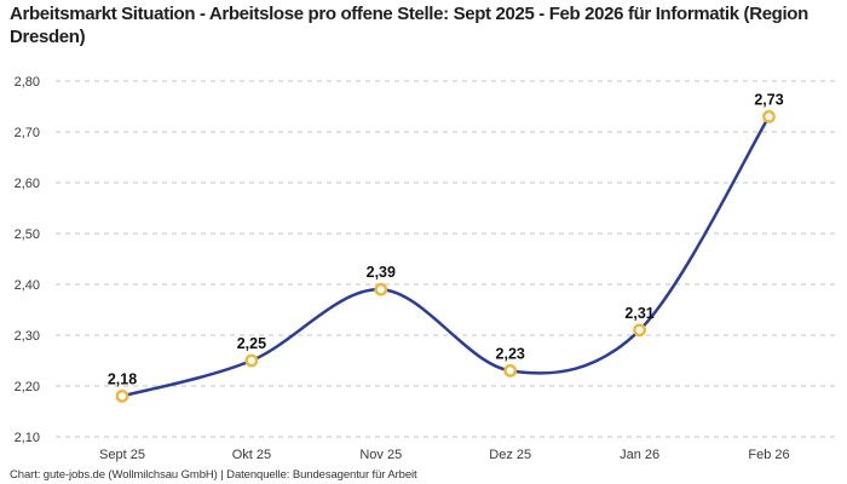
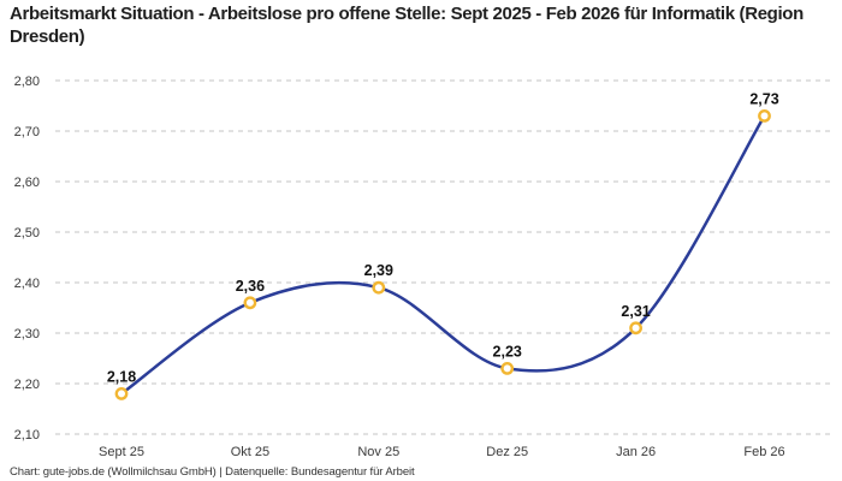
Okt 25: 2,25 -> 2,36
